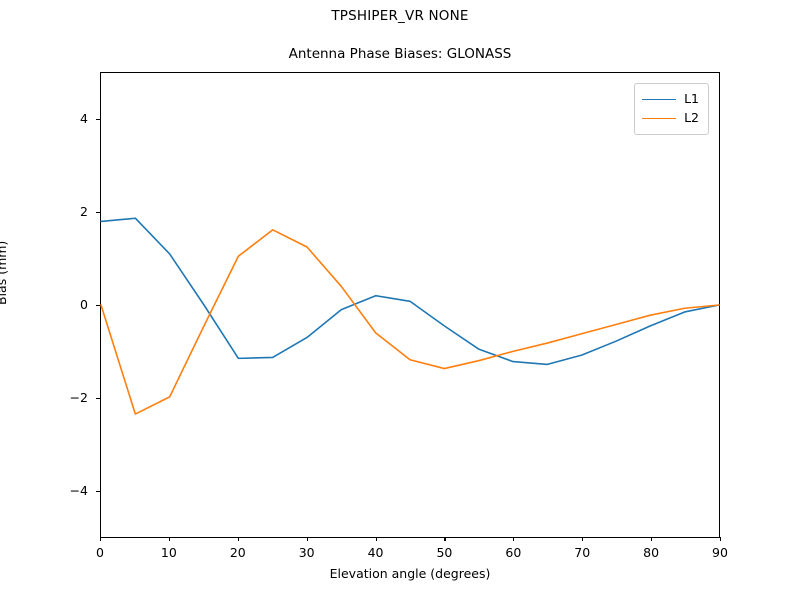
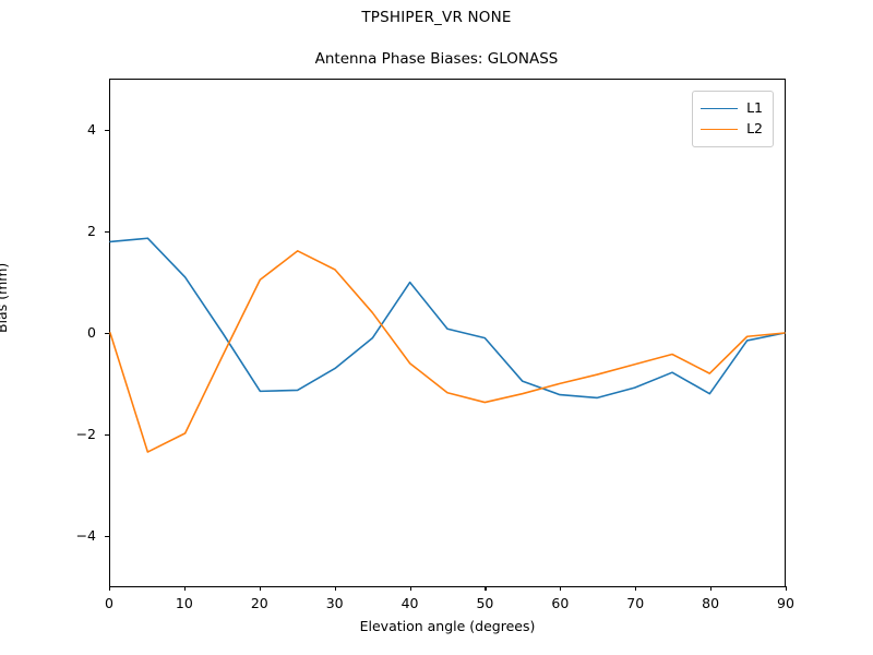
L1/40: 0.2 -> 1.0
L1/50: -0.5 -> -0.1
L1/80: -0.5 -> -1.2
L2/80: -0.2 -> -0.8
